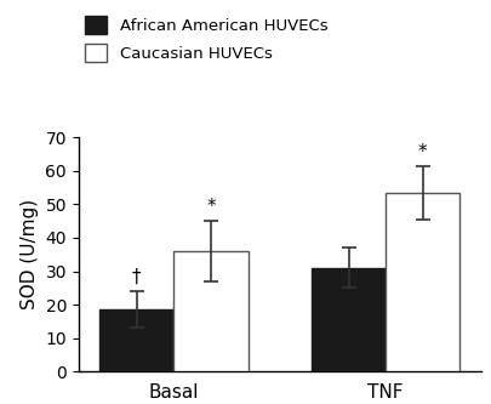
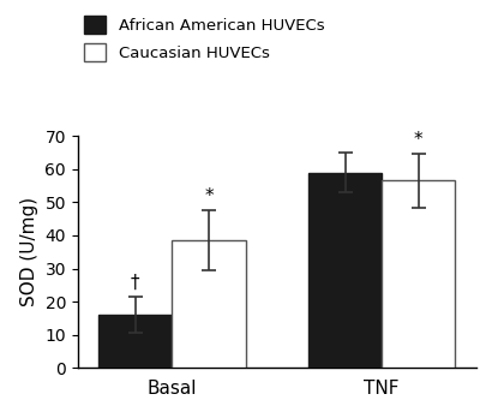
African American HUVECs/Basal: 18.5 -> 16.0
Caucasian HUVECs/Basal: 36.0 -> 38.5
African American HUVECs/TNF: 31.0 -> 59.0
Caucasian HUVECs/TNF: 53.5 -> 56.5
